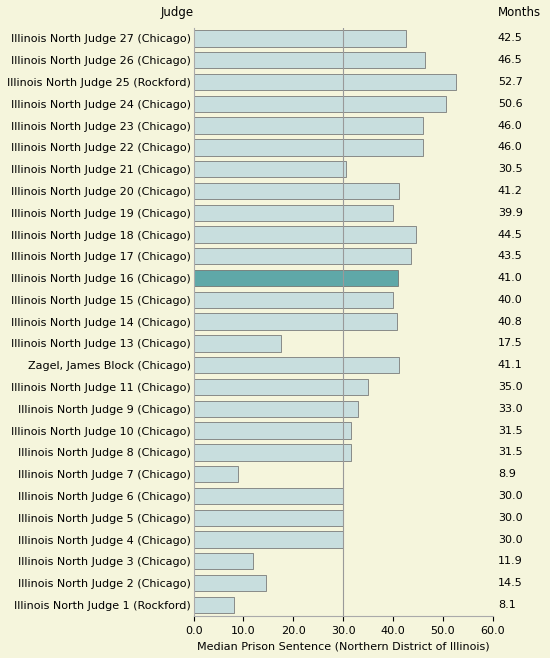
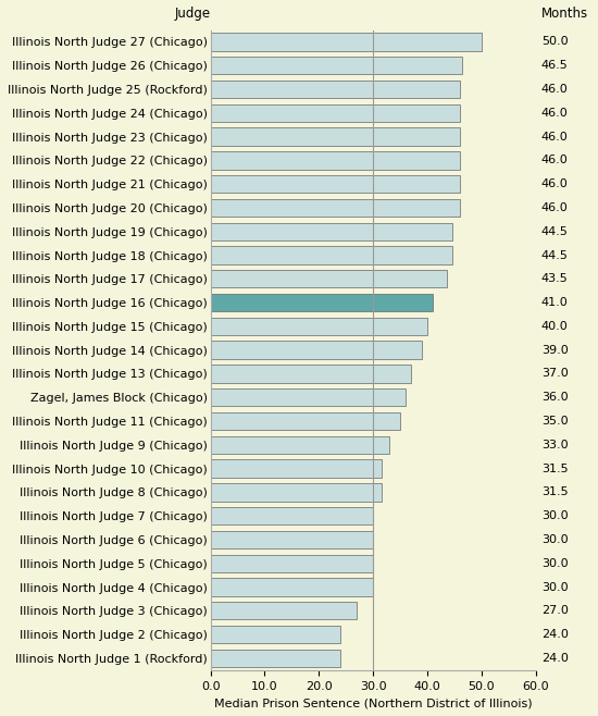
Illinois North Judge 27 (Chicago): 42.5 -> 50.0
Illinois North Judge 25 (Rockford): 52.7 -> 46.0
Illinois North Judge 24 (Chicago): 50.6 -> 46.0
Illinois North Judge 21 (Chicago): 30.5 -> 46.0
Illinois North Judge 20 (Chicago): 41.2 -> 46.0
Illinois North Judge 19 (Chicago): 39.9 -> 44.5
Illinois North Judge 14 (Chicago): 40.8 -> 39.0
Illinois North Judge 13 (Chicago): 17.5 -> 37.0
Zagel, James Block (Chicago): 41.1 -> 36.0
Illinois North Judge 7 (Chicago): 8.9 -> 30.0
Illinois North Judge 3 (Chicago): 11.9 -> 27.0
Illinois North Judge 2 (Chicago): 14.5 -> 24.0
Illinois North Judge 1 (Rockford): 8.1 -> 24.0
